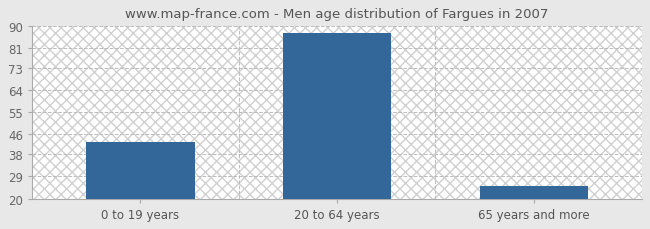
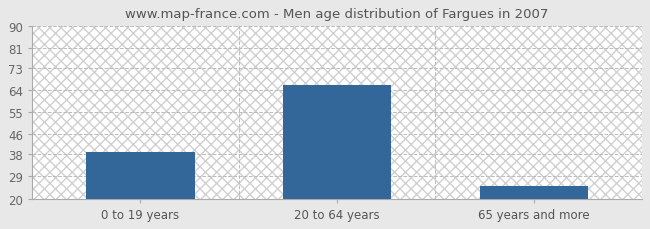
0 to 19 years: 43 -> 39
20 to 64 years: 87 -> 66
